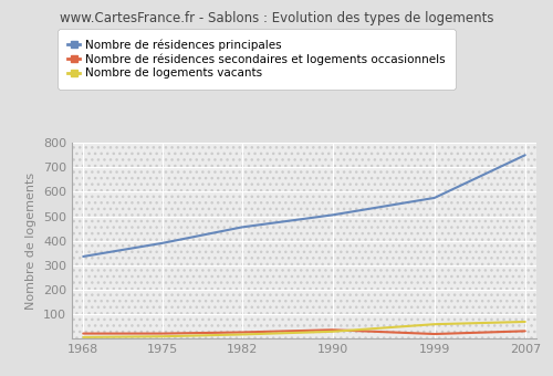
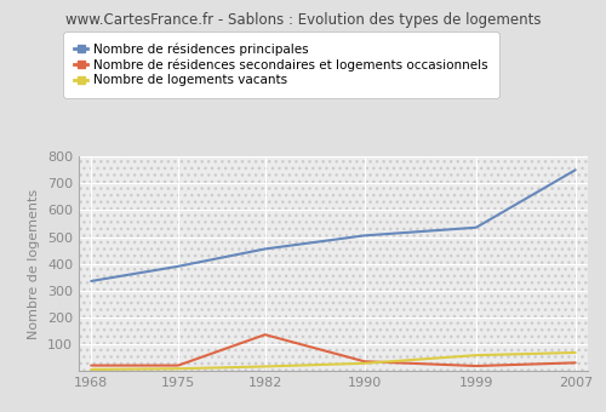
Nombre de résidences secondaires et logements occasionnels/1982: 25 -> 135
Nombre de résidences principales/1999: 575 -> 535
